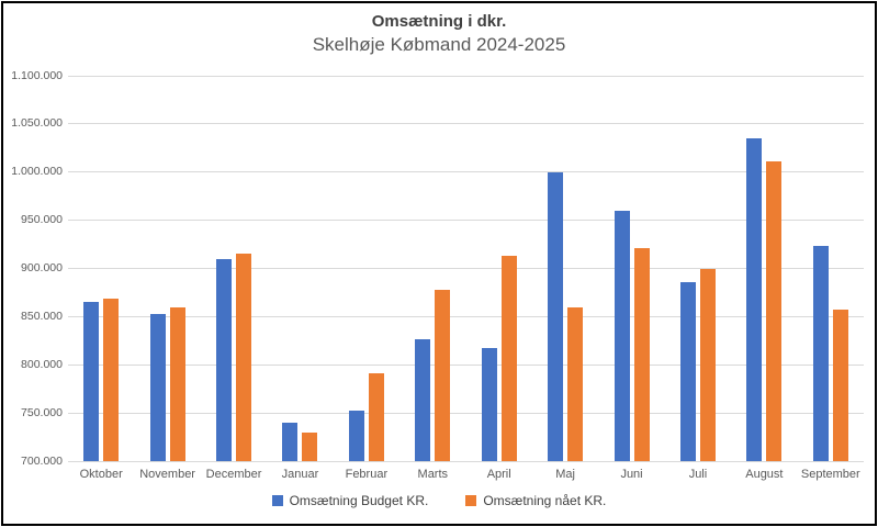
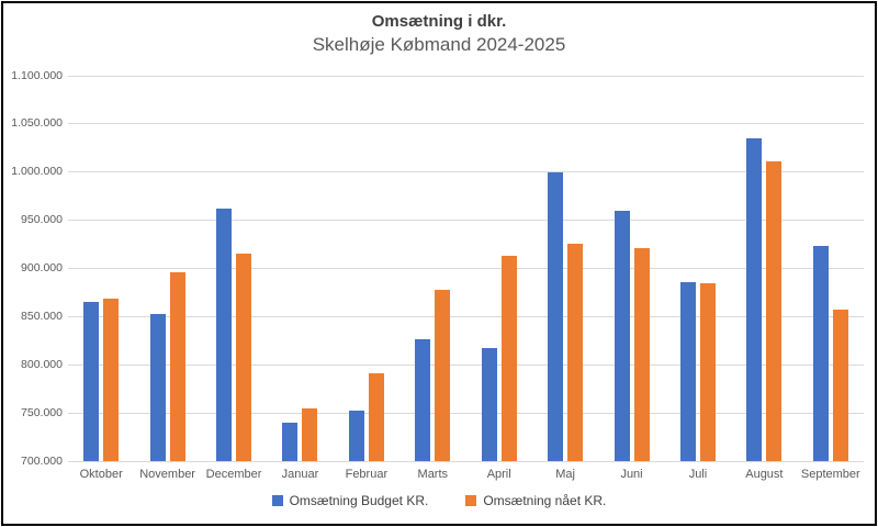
Omsætning nået KR./November: 860000 -> 900000
Omsætning Budget KR./December: 910000 -> 960000
Omsætning nået KR./Januar: 730000 -> 760000
Omsætning nået KR./Maj: 860000 -> 930000
Omsætning nået KR./Juli: 900000 -> 880000
